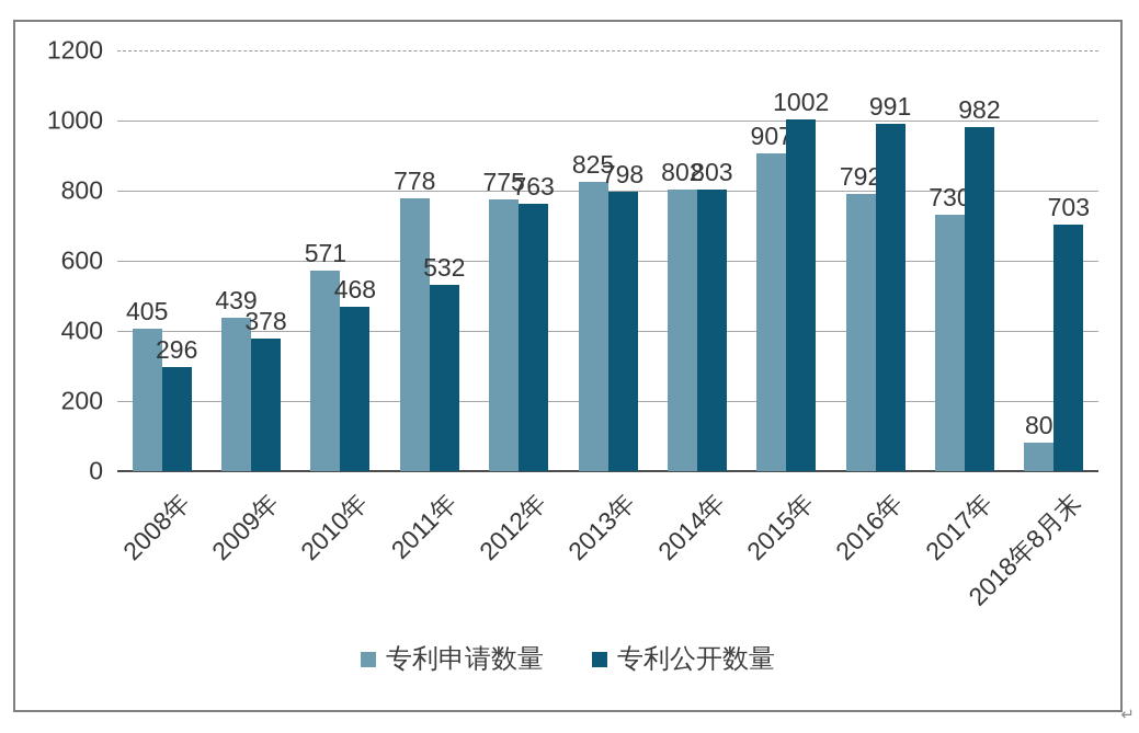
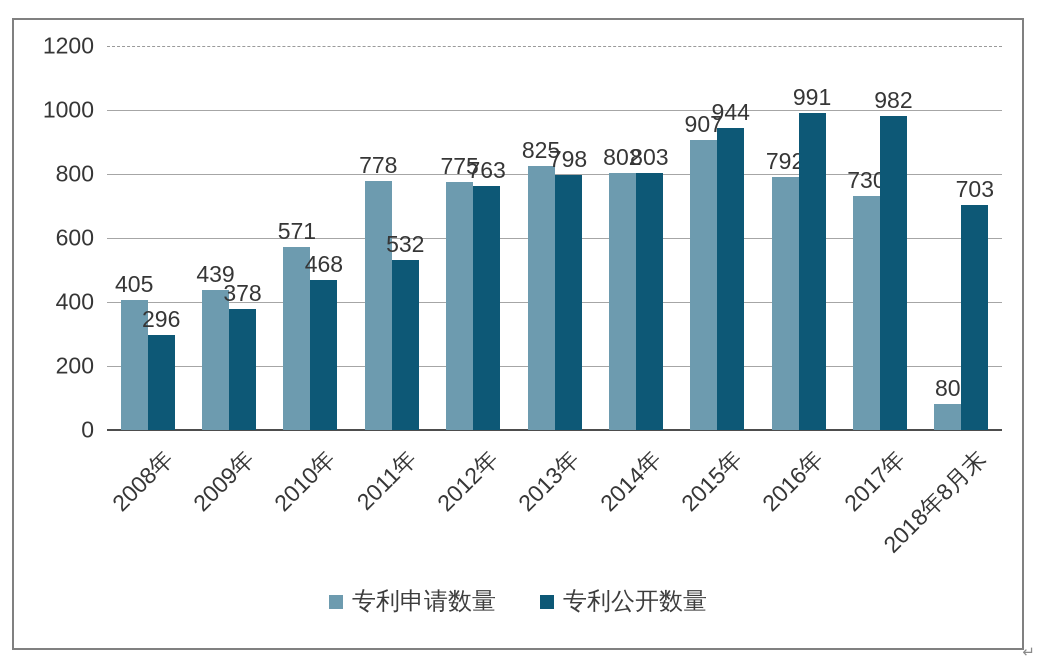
专利公开数量/2015年: 1002 -> 944
